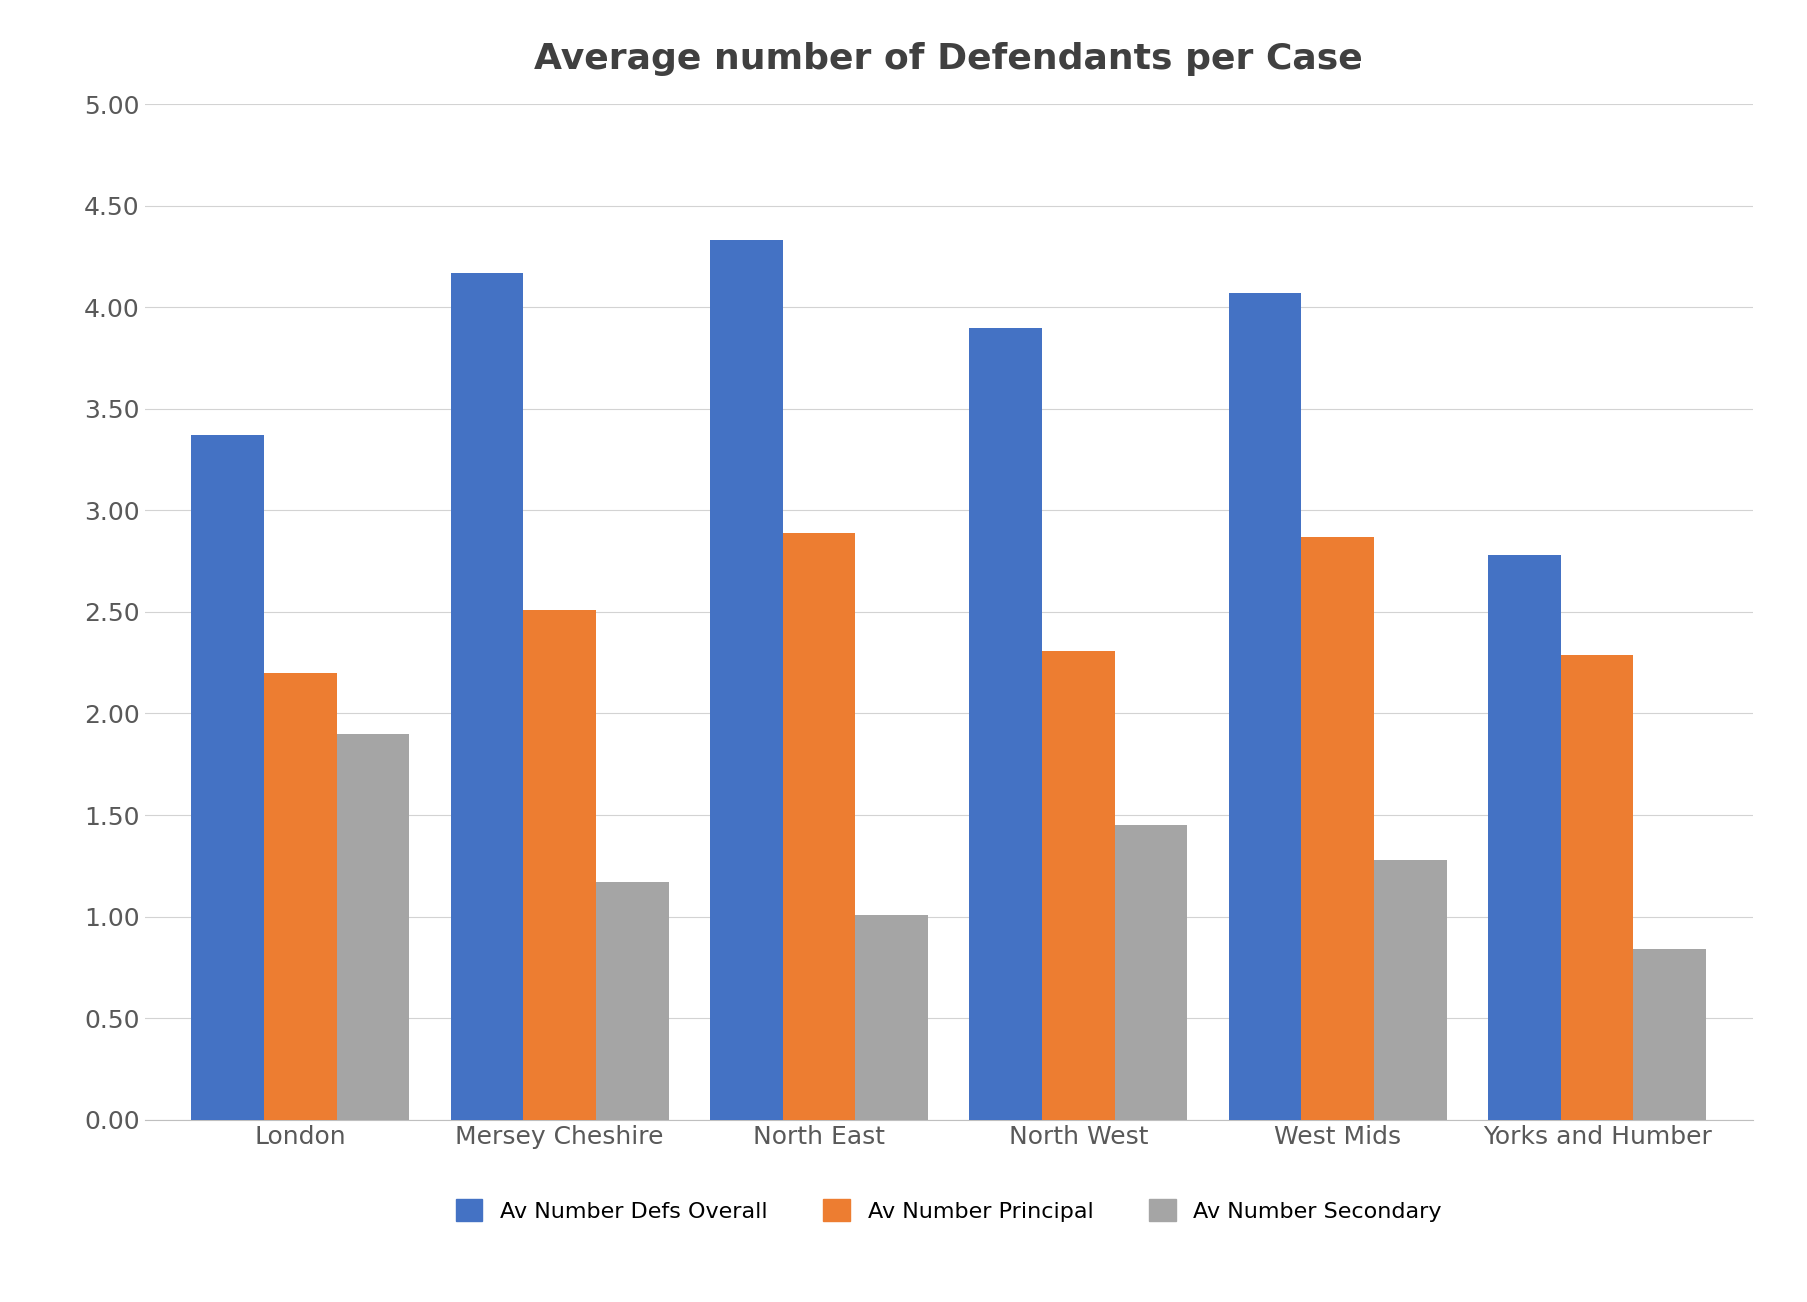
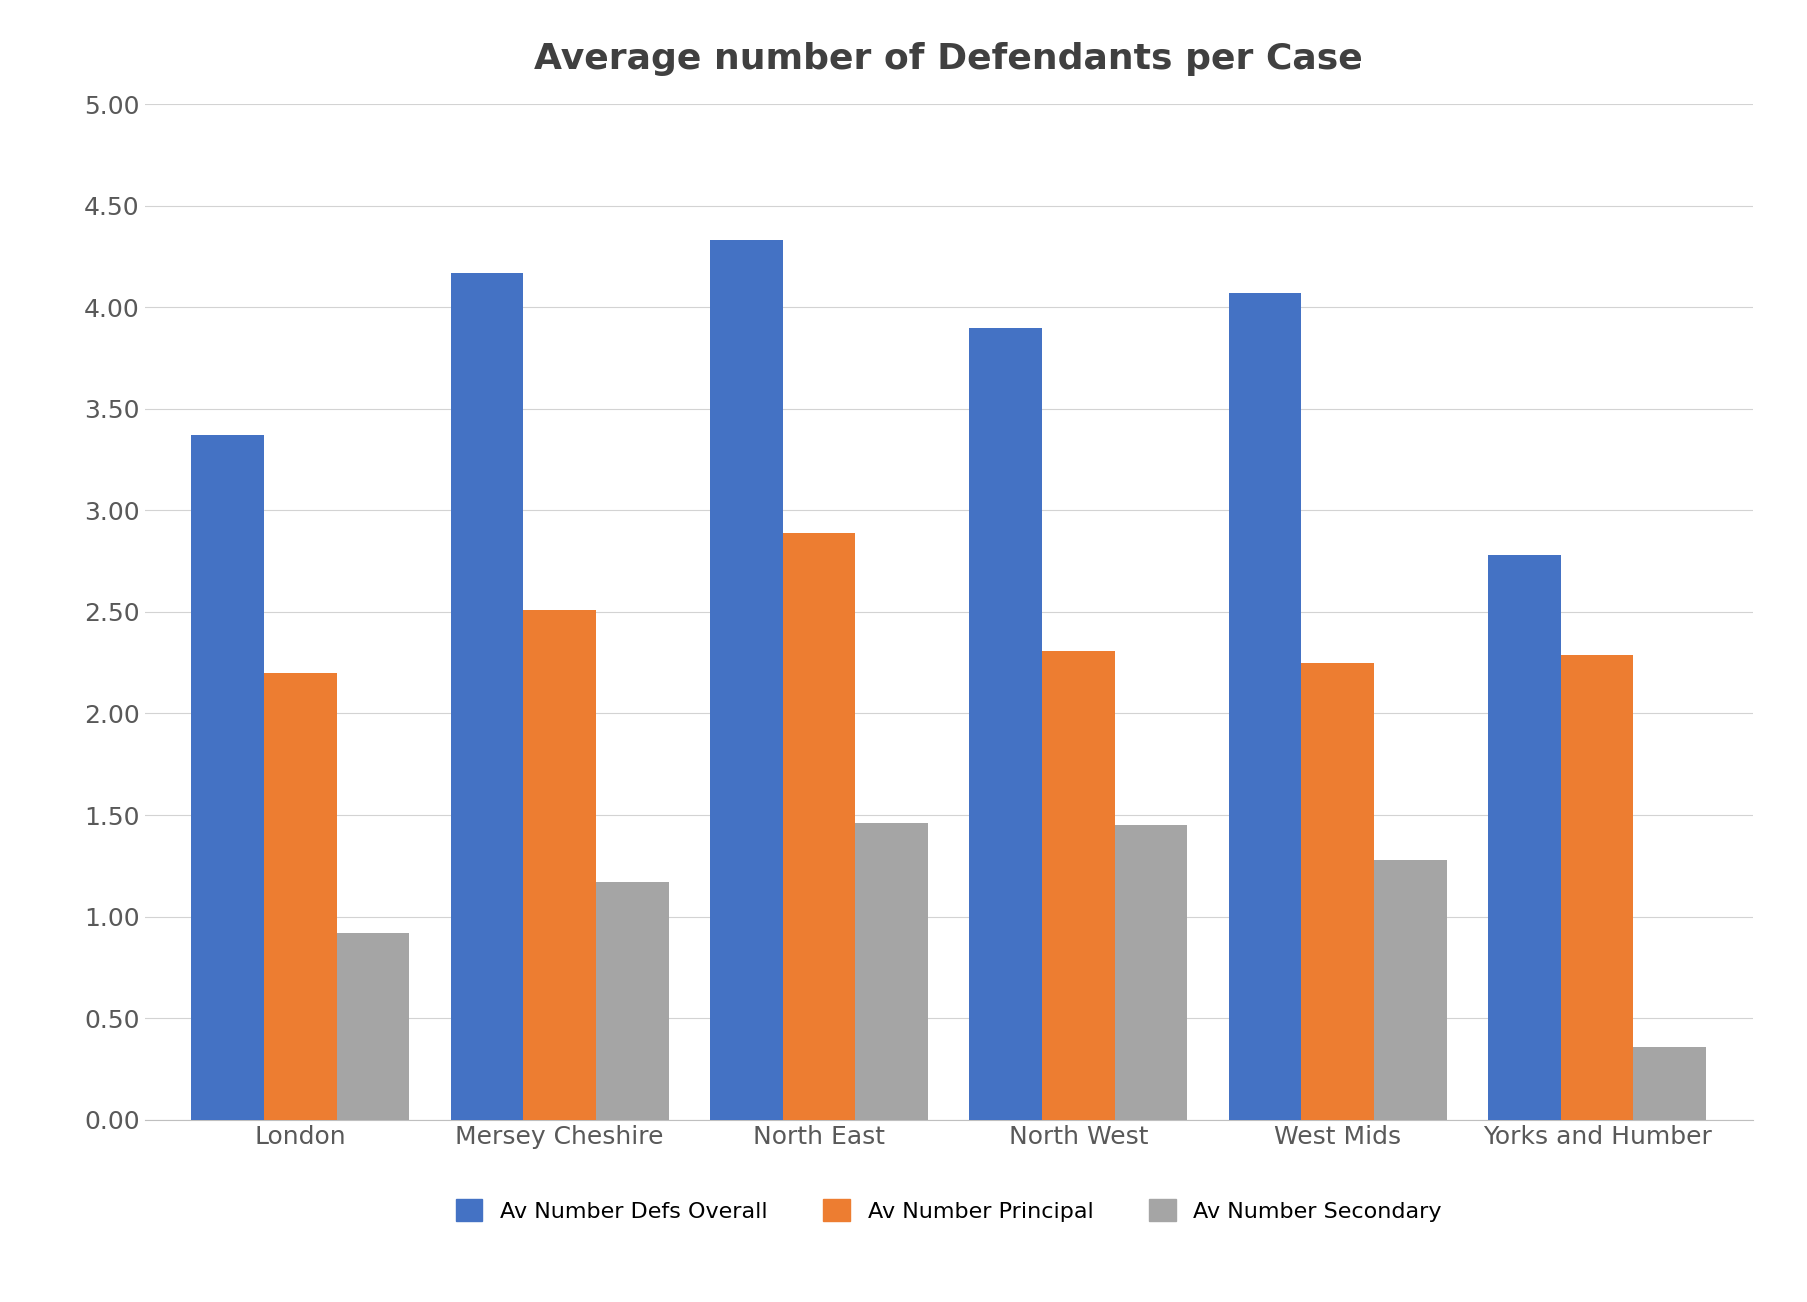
Av Number Secondary/London: 1.90 -> 0.92
Av Number Secondary/North East: 1.01 -> 1.46
Av Number Principal/West Mids: 2.87 -> 2.25
Av Number Secondary/Yorks and Humber: 0.84 -> 0.36
